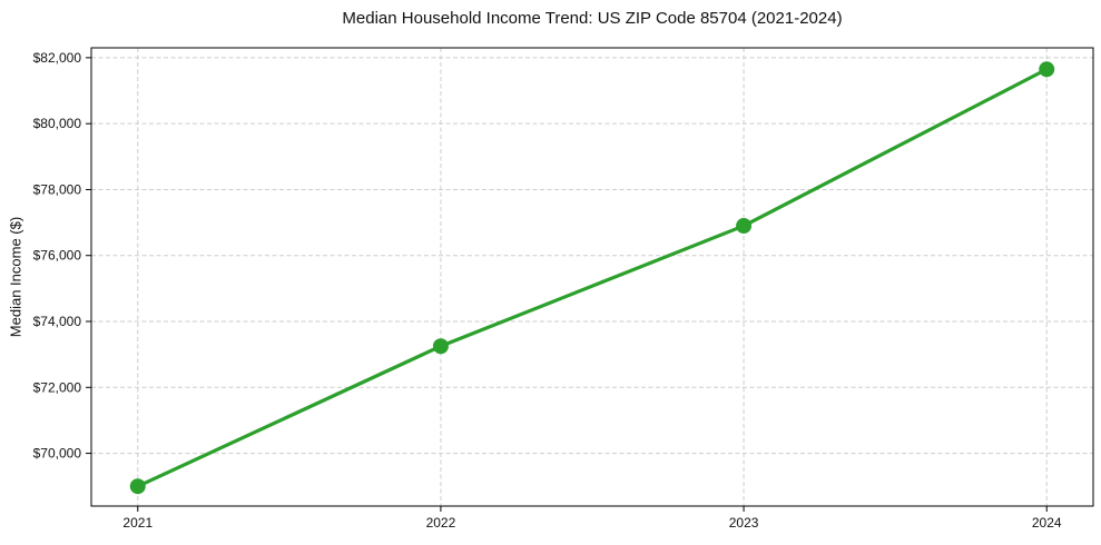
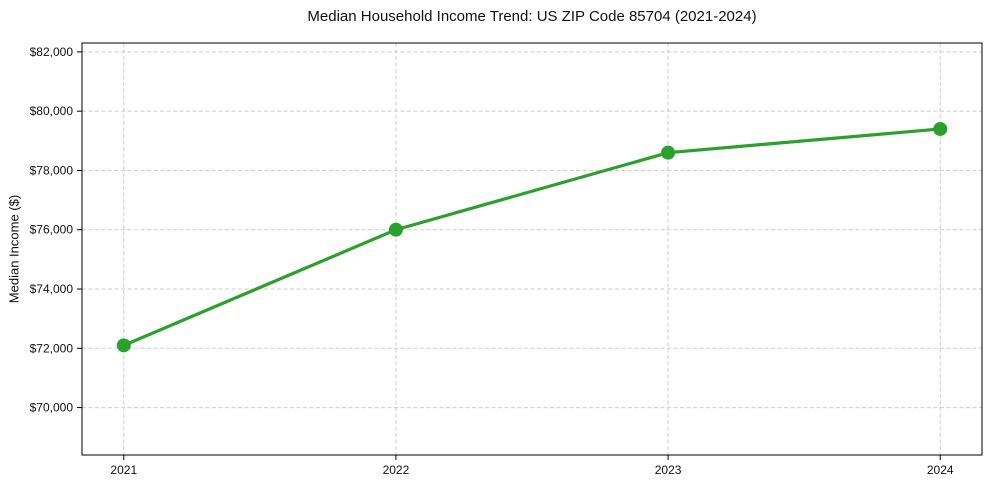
2021: $69000 -> $72100
2022: $73200 -> $76000
2023: $76900 -> $78600
2024: $81600 -> $79400
